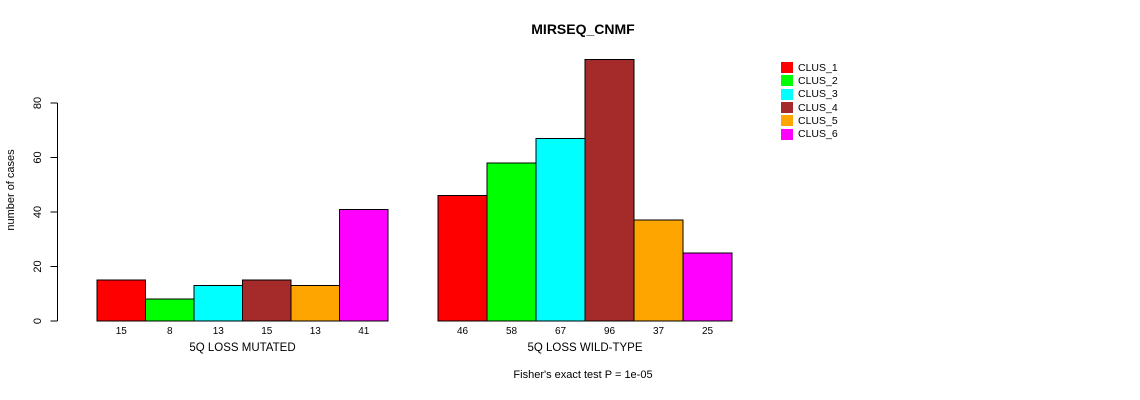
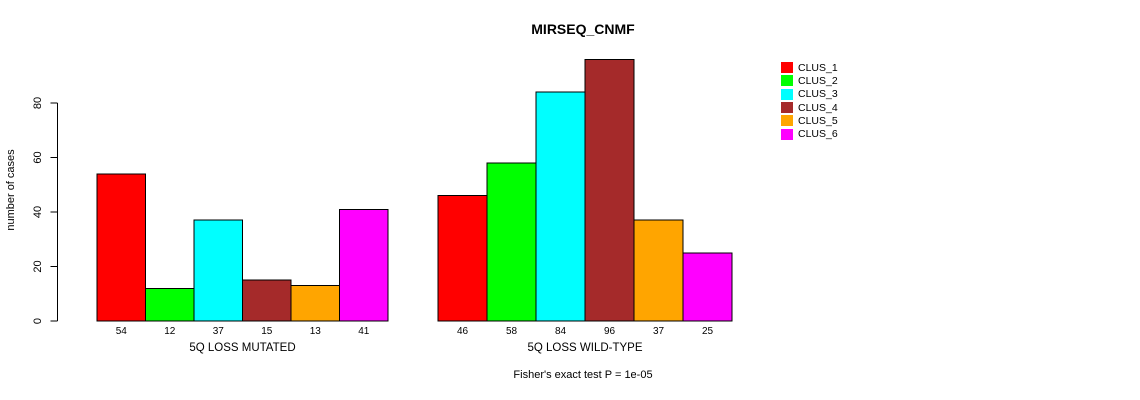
CLUS_1/5Q LOSS MUTATED: 15 -> 54
CLUS_2/5Q LOSS MUTATED: 8 -> 12
CLUS_3/5Q LOSS MUTATED: 13 -> 37
CLUS_3/5Q LOSS WILD-TYPE: 67 -> 84
